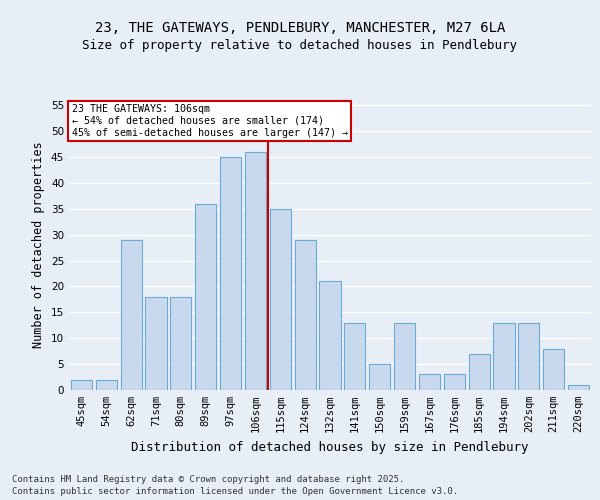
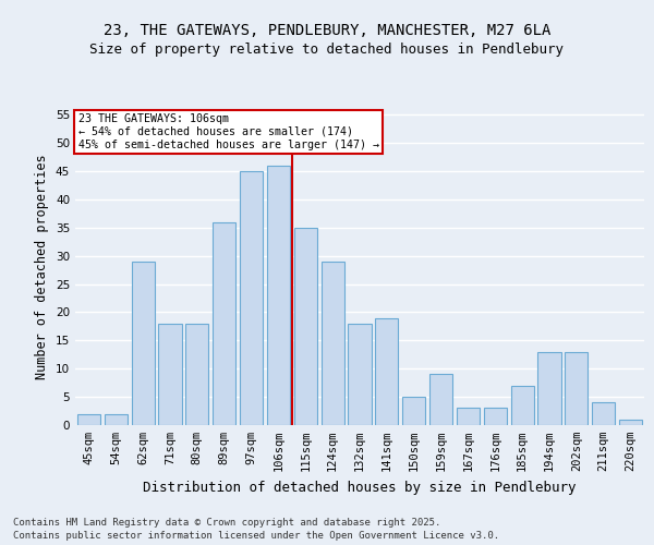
132sqm: 21 -> 18
141sqm: 13 -> 19
159sqm: 13 -> 9
211sqm: 8 -> 4
